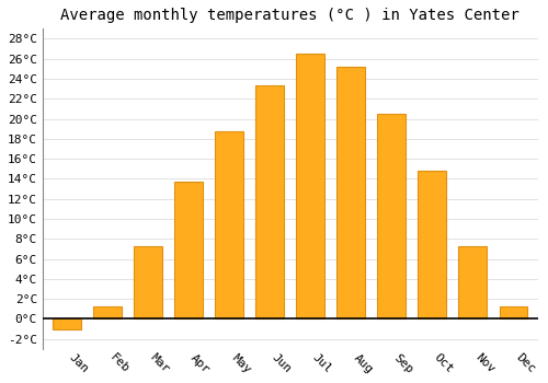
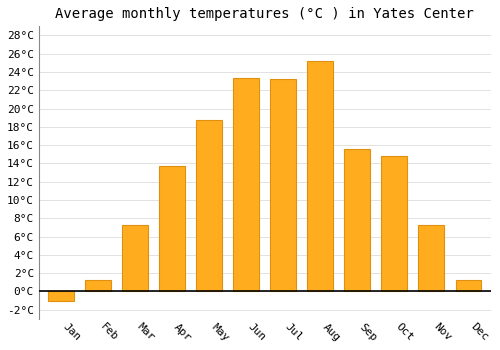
Jul: 26.5°C -> 23.2°C
Sep: 20.5°C -> 15.6°C
